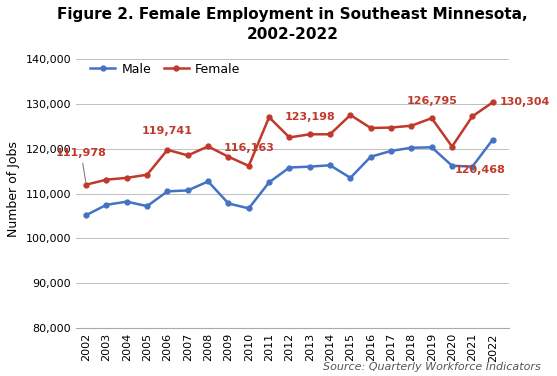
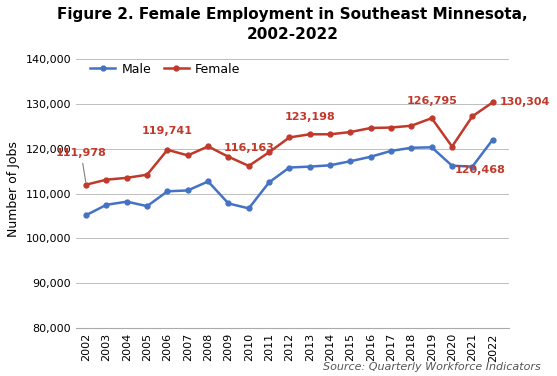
Female/2011: 127,000 -> 119,200
Male/2015: 113,500 -> 117,200
Female/2015: 127,500 -> 123,700
